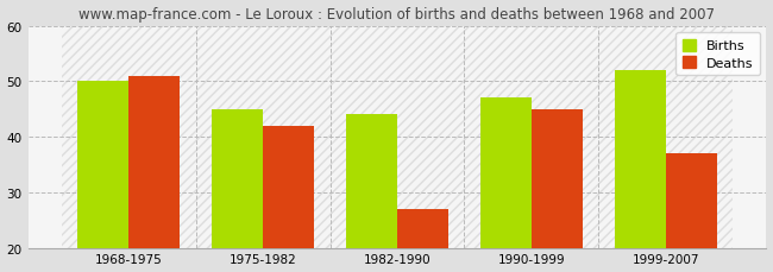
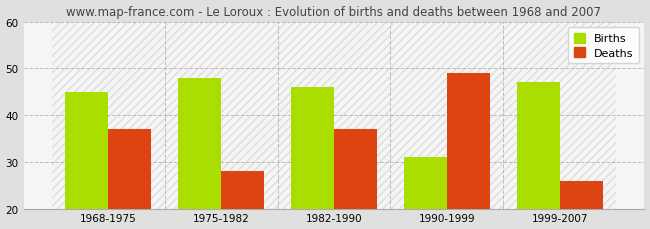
Births/1968-1975: 50 -> 45
Deaths/1968-1975: 51 -> 37
Births/1975-1982: 45 -> 48
Deaths/1975-1982: 42 -> 28
Births/1982-1990: 44 -> 46
Deaths/1982-1990: 27 -> 37
Births/1990-1999: 47 -> 31
Deaths/1990-1999: 45 -> 49
Births/1999-2007: 52 -> 47
Deaths/1999-2007: 37 -> 26
